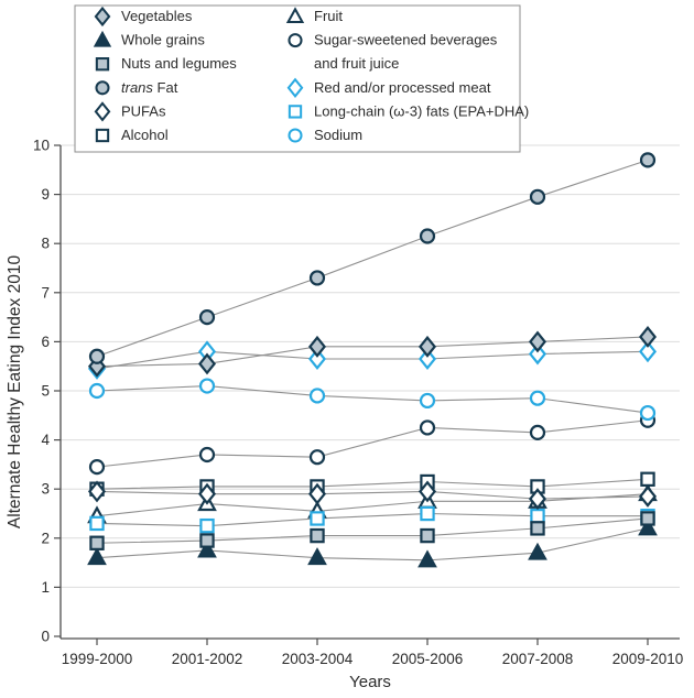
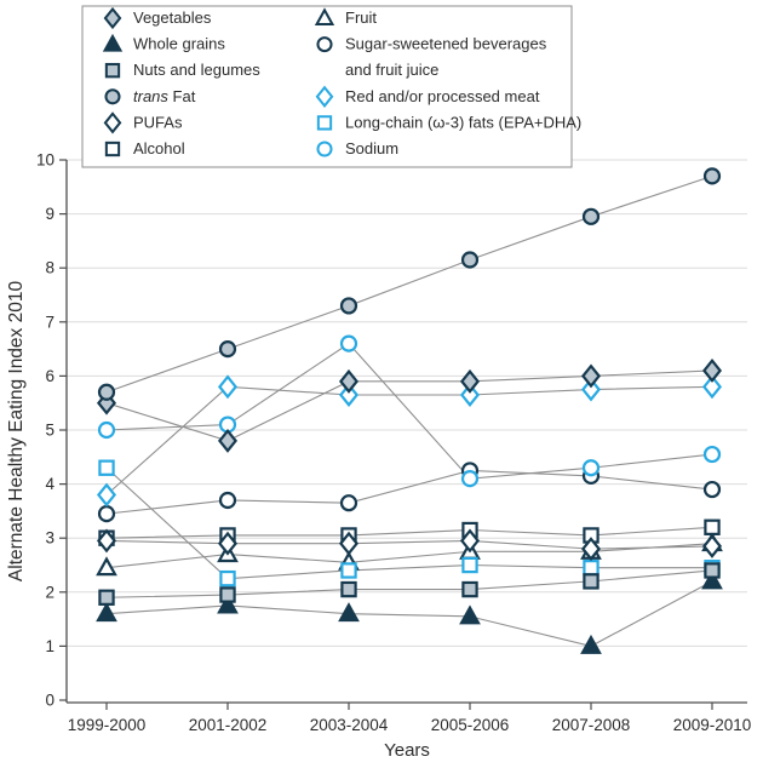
Long-chain (ω-3) fats (EPA+DHA)/1999-2000: 2.3 -> 4.3
Red and/or processed meat/1999-2000: 5.5 -> 3.8
Vegetables/2001-2002: 5.5 -> 4.8
Sodium/2003-2004: 4.9 -> 6.6
Sodium/2005-2006: 4.8 -> 4.1
Whole grains/2007-2008: 1.7 -> 1.0
Sodium/2007-2008: 4.8 -> 4.3
Sugar-sweetened beverages and fruit juice/2009-2010: 4.4 -> 3.9
